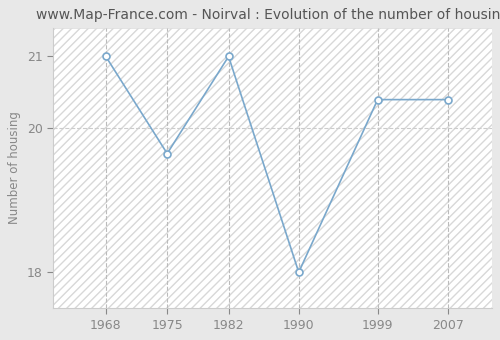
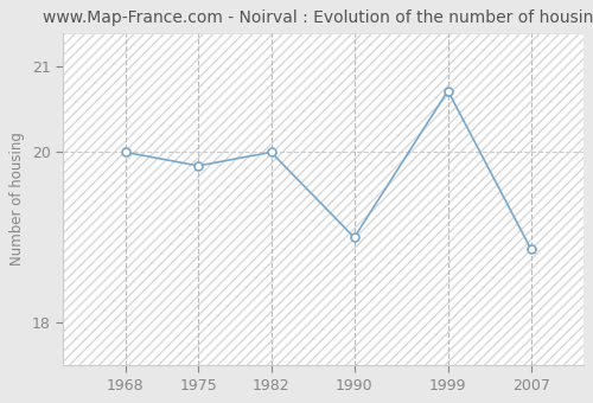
1968: 21.00 -> 20.00
1975: 19.65 -> 19.84
1982: 21.00 -> 20.00
1990: 18.00 -> 19.00
1999: 20.40 -> 20.72
2007: 20.40 -> 18.86
